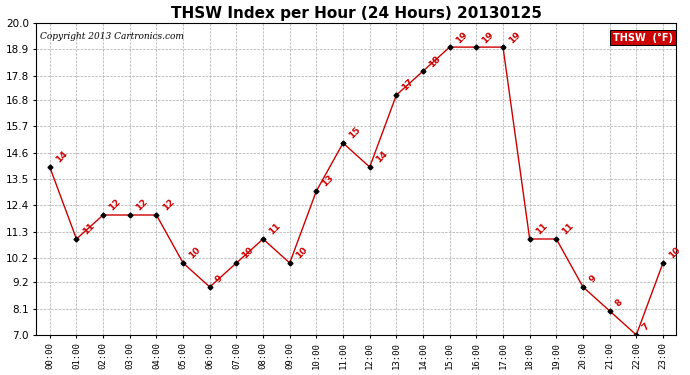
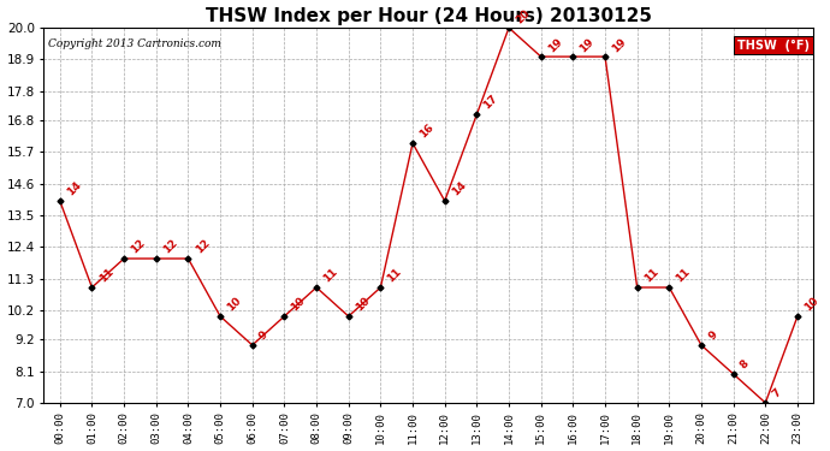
10:00: 13 -> 11
11:00: 15 -> 16
14:00: 18 -> 20
